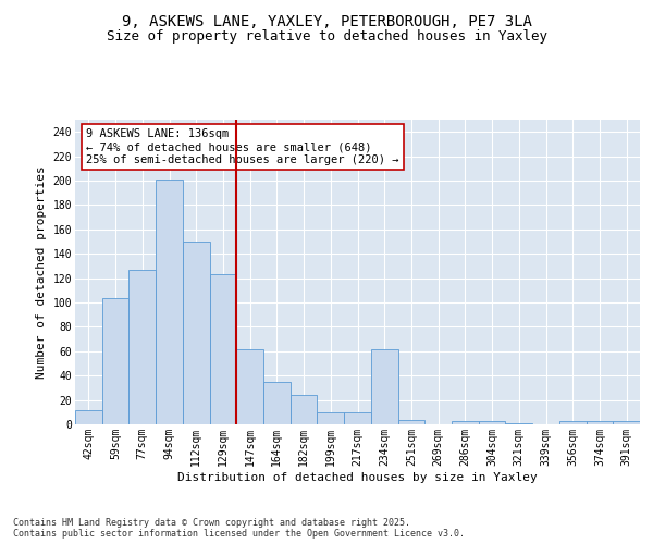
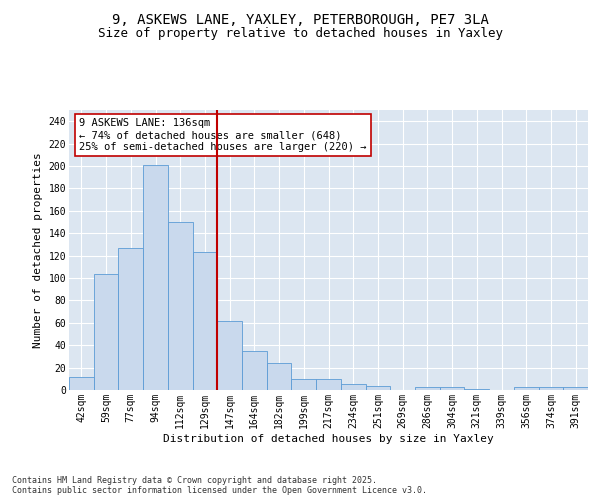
234sqm: 62 -> 5
